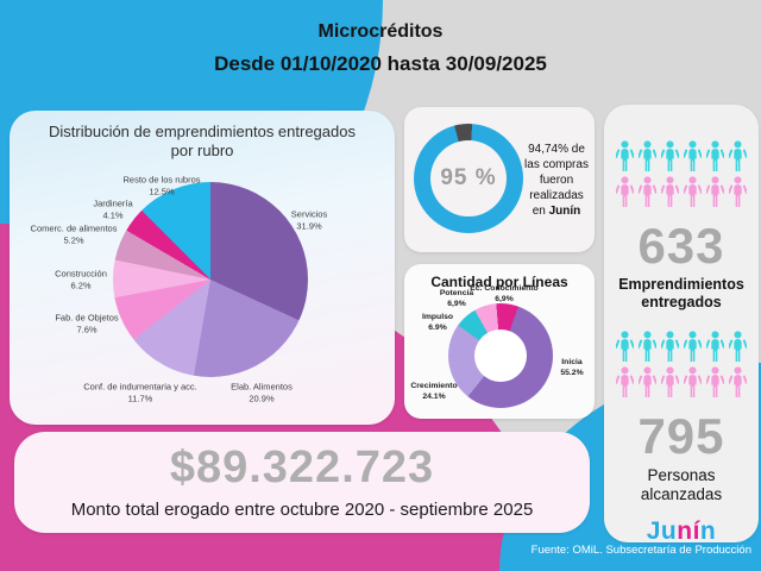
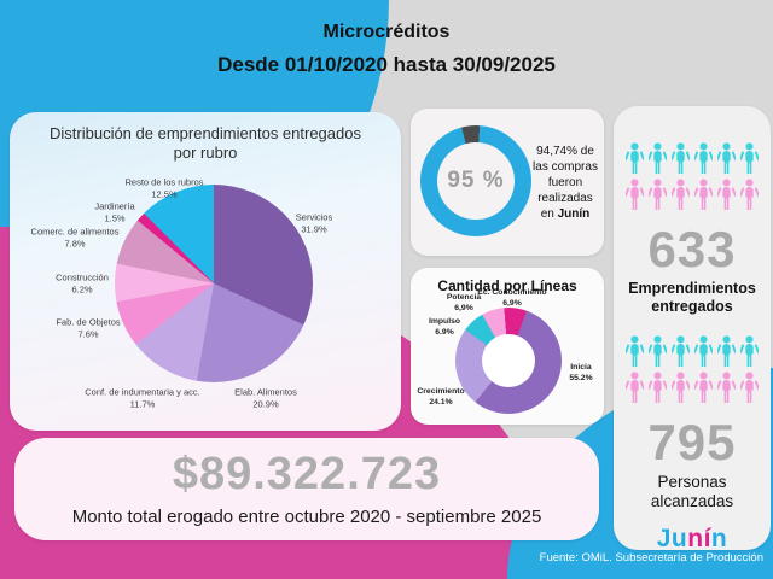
Distribución de emprendimientos entregados por rubro/Comerc. de alimentos: 5.2% -> 7.8%
Distribución de emprendimientos entregados por rubro/Jardinería: 4.1% -> 1.5%
